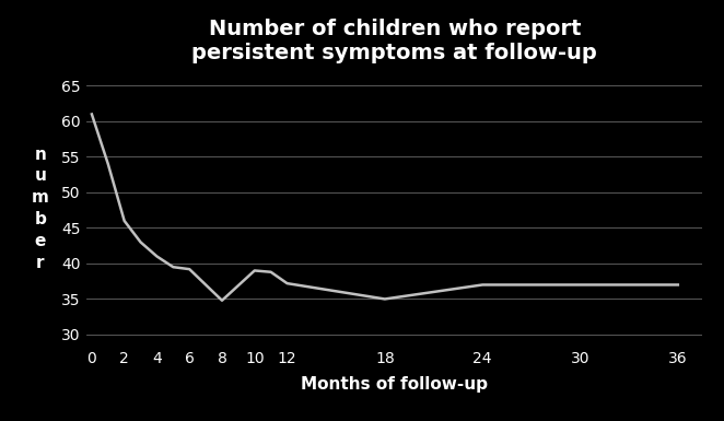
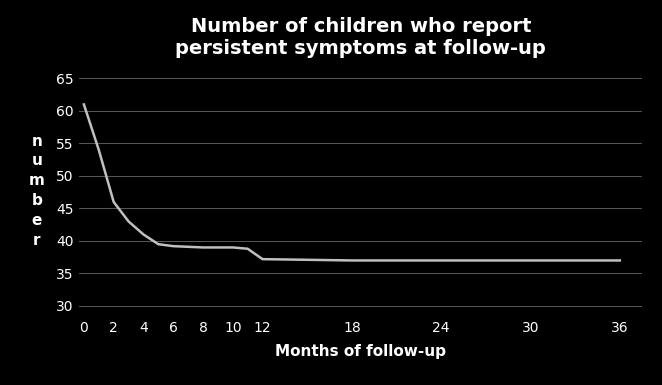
8: 34.8 -> 39.0
18: 35.0 -> 37.0
